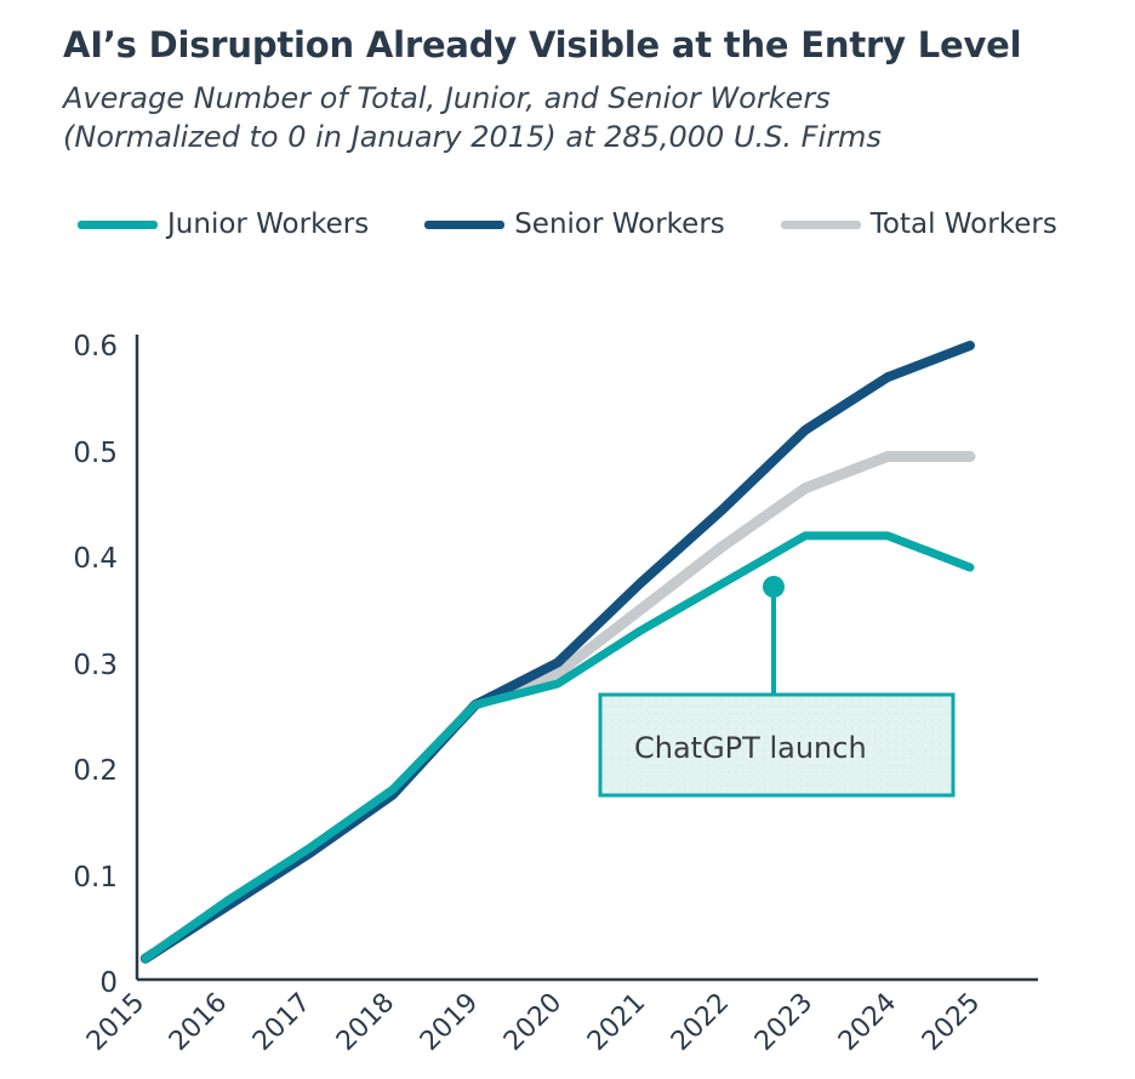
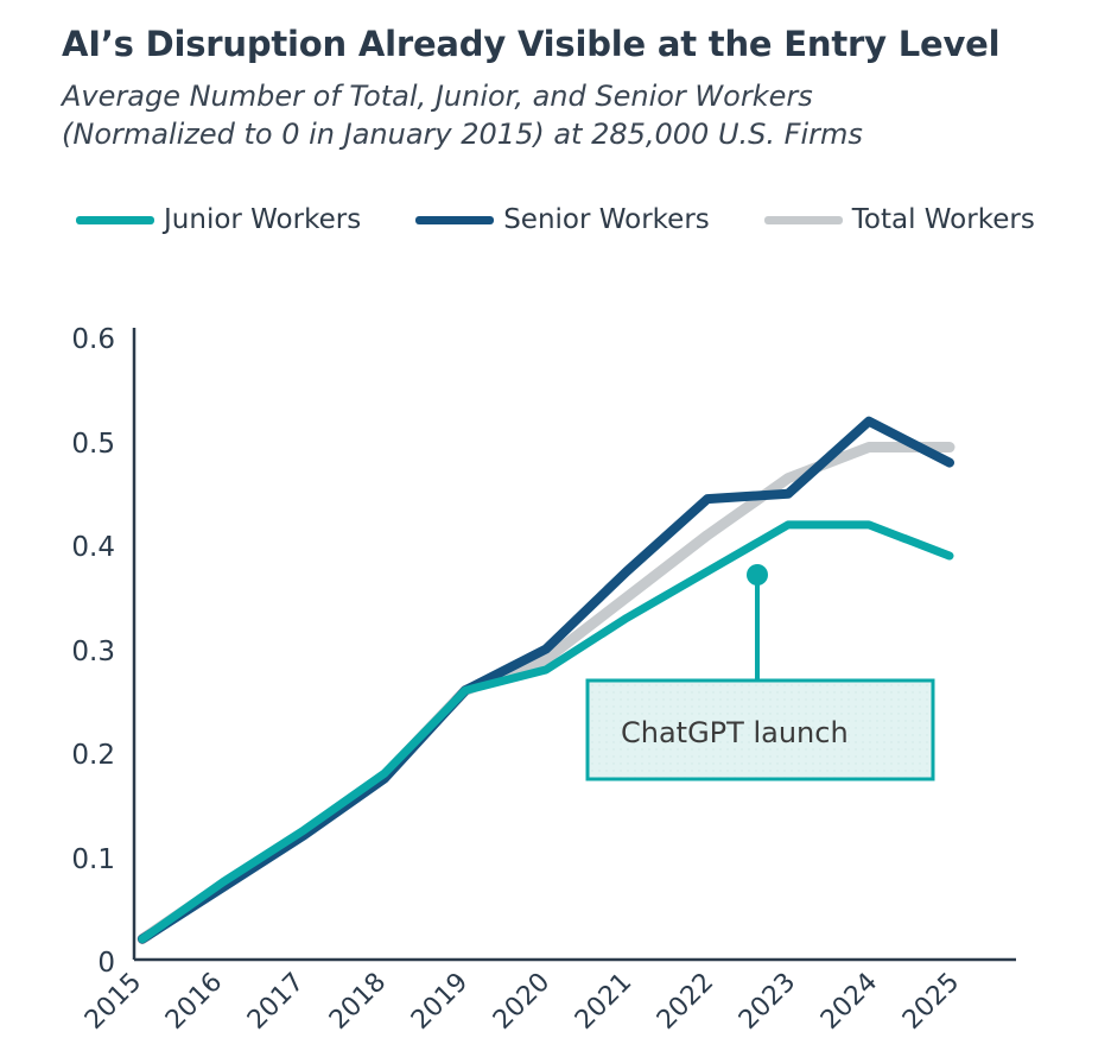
Senior Workers/2023: 0.52 -> 0.45
Senior Workers/2024: 0.57 -> 0.52
Senior Workers/2025: 0.60 -> 0.48
